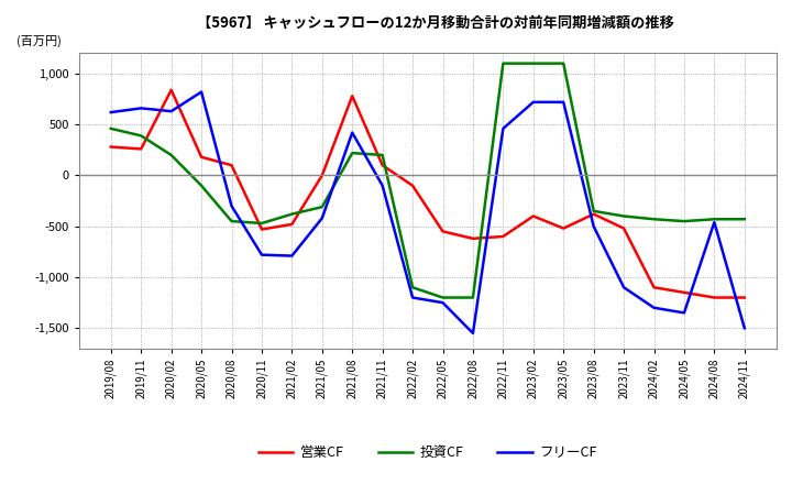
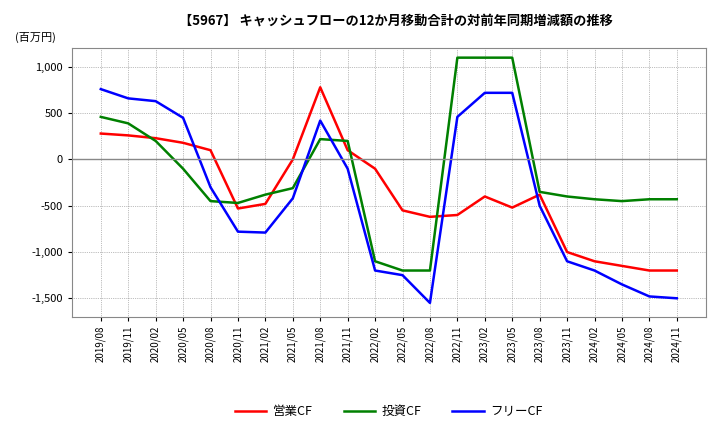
フリーCF/2019/08: 620 -> 760
営業CF/2020/02: 840 -> 230
フリーCF/2020/05: 820 -> 450
営業CF/2023/11: -520 -> -1,000
フリーCF/2024/02: -1,300 -> -1,200
フリーCF/2024/08: -460 -> -1,480
